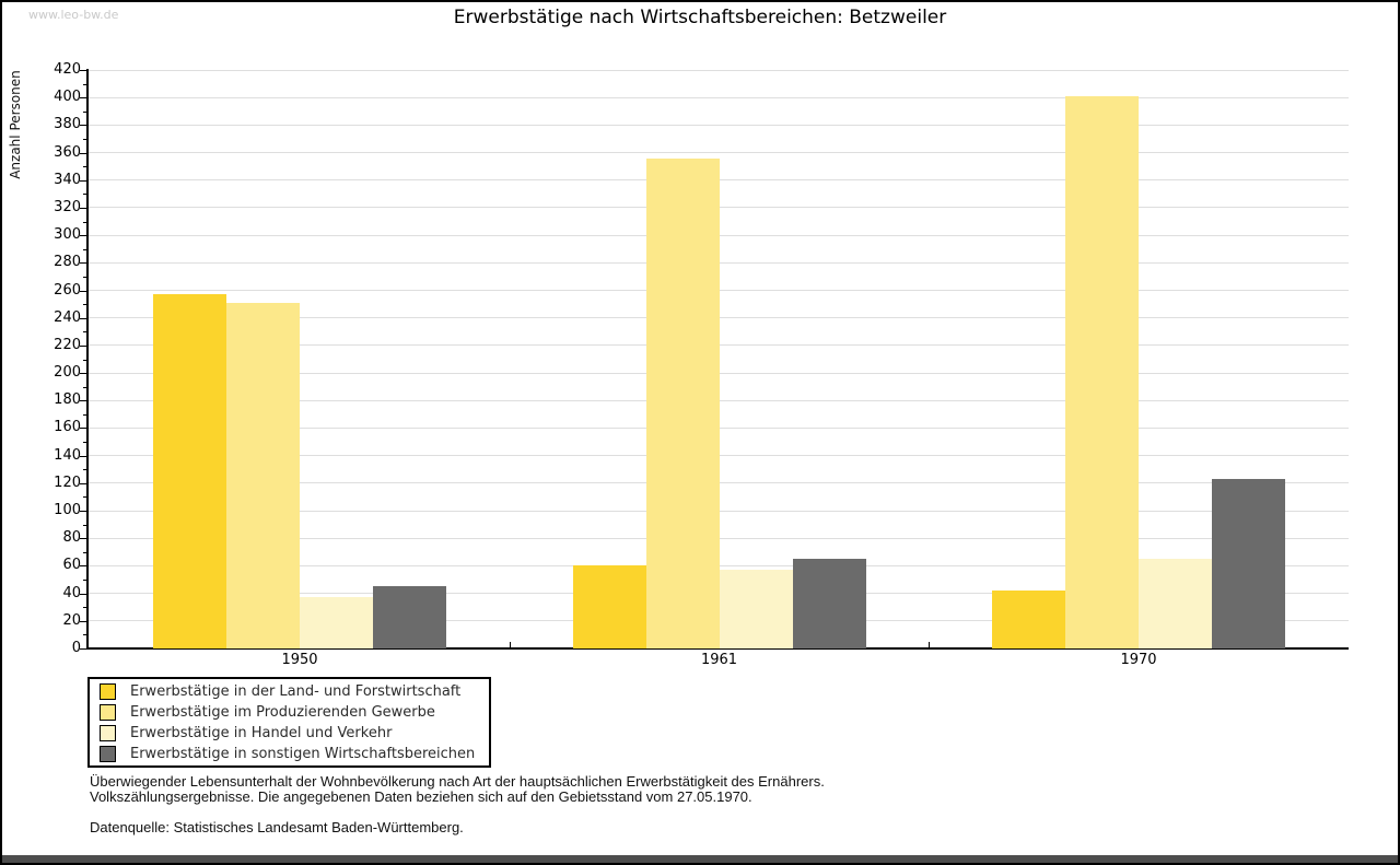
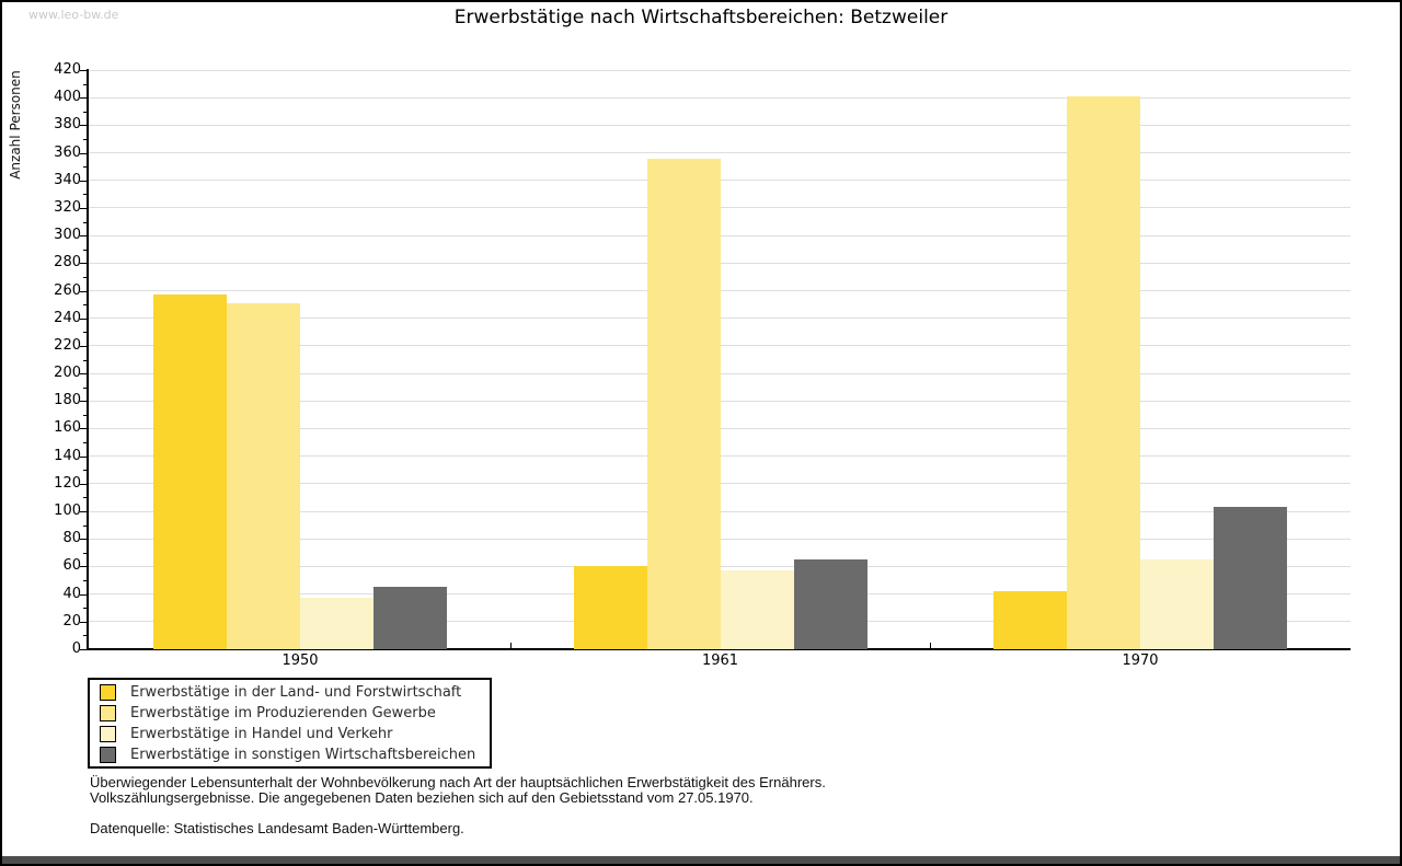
Erwerbstätige in sonstigen Wirtschaftsbereichen/1970: 123 -> 103
